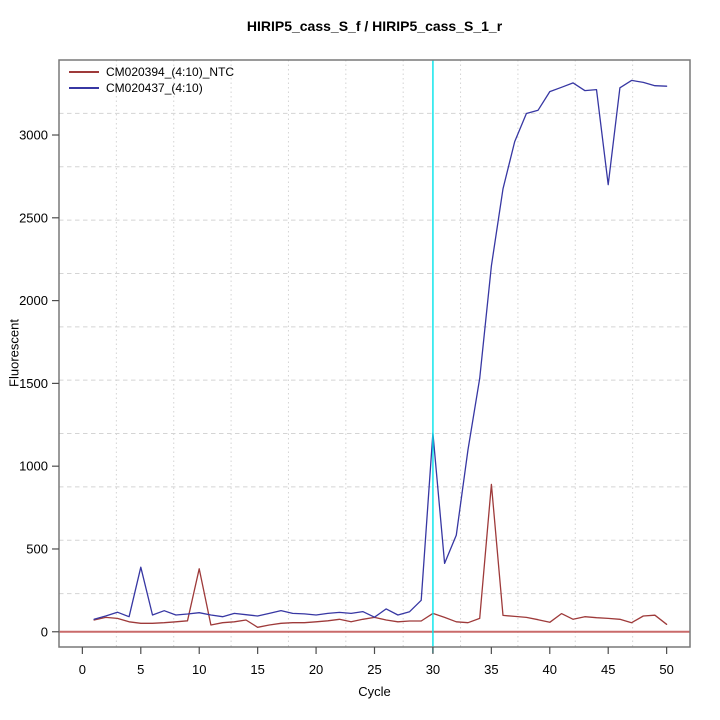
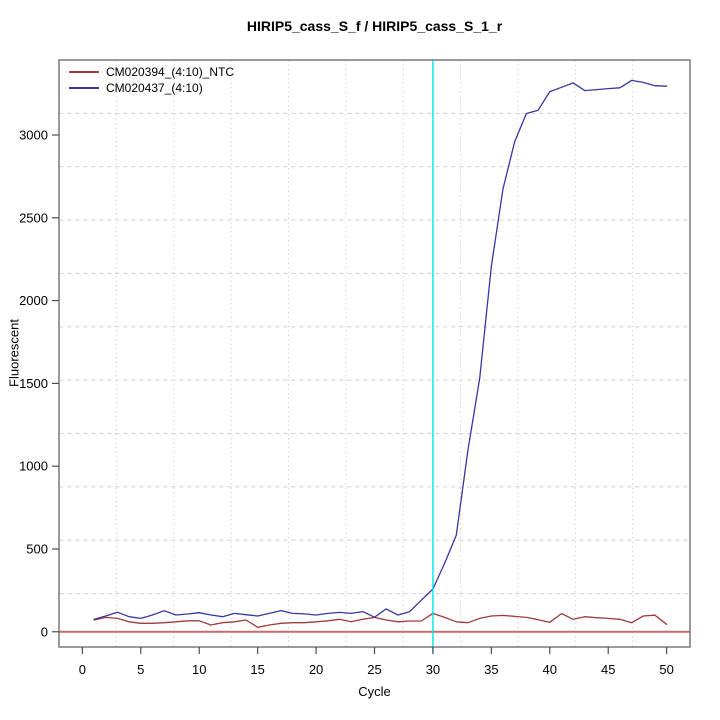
CM020437_(4:10)/5: 390 -> 80
CM020394_(4:10)_NTC/10: 380 -> 70
CM020437_(4:10)/30: 1200 -> 260
CM020394_(4:10)_NTC/35: 890 -> 100
CM020437_(4:10)/45: 2700 -> 3280
